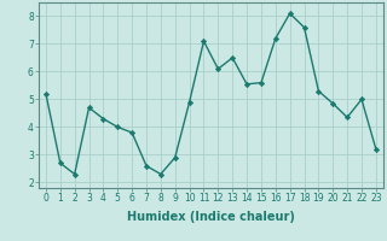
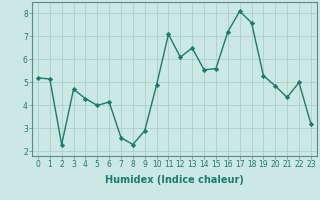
1: 2.70 -> 5.15
6: 3.80 -> 4.15
